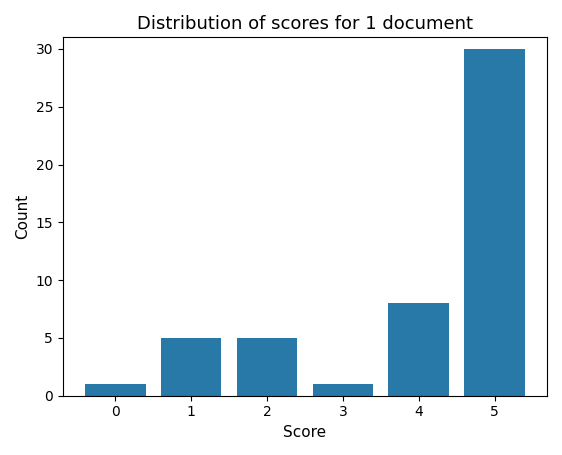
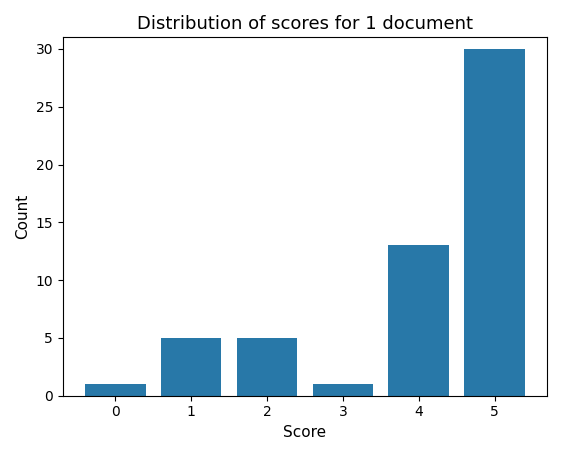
4: 8 -> 13
